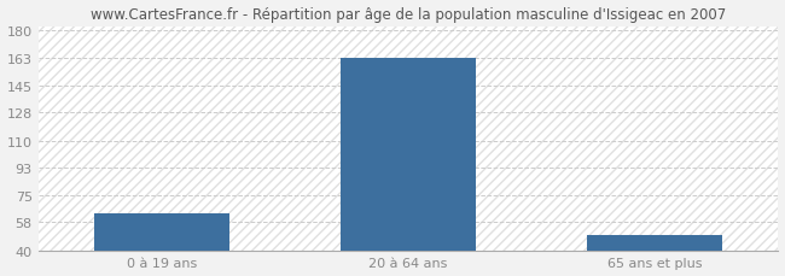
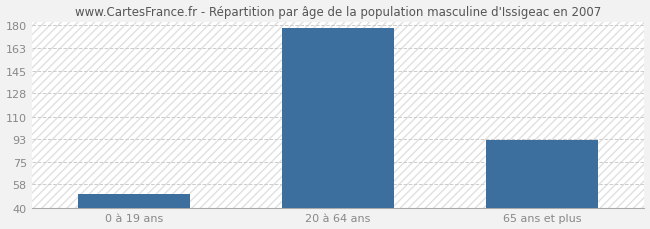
0 à 19 ans: 64 -> 51
20 à 64 ans: 163 -> 178
65 ans et plus: 50 -> 92
